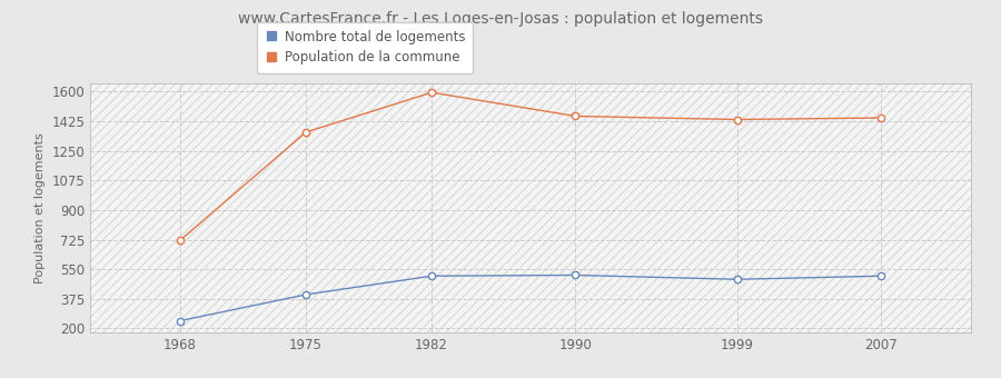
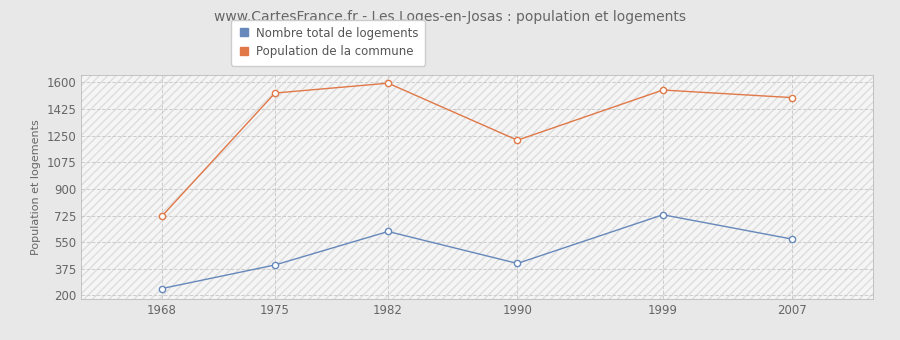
Population de la commune/1975: 1360 -> 1530
Nombre total de logements/1982: 510 -> 620
Nombre total de logements/1990: 520 -> 410
Population de la commune/1990: 1460 -> 1220
Nombre total de logements/1999: 490 -> 730
Population de la commune/1999: 1440 -> 1550
Nombre total de logements/2007: 510 -> 570
Population de la commune/2007: 1440 -> 1500
